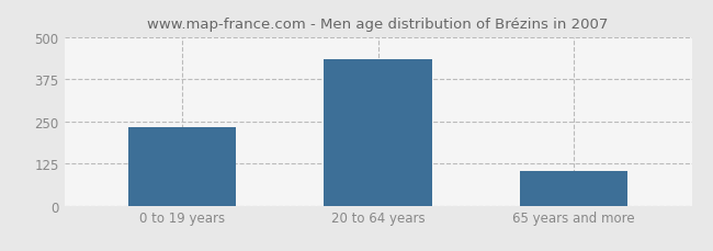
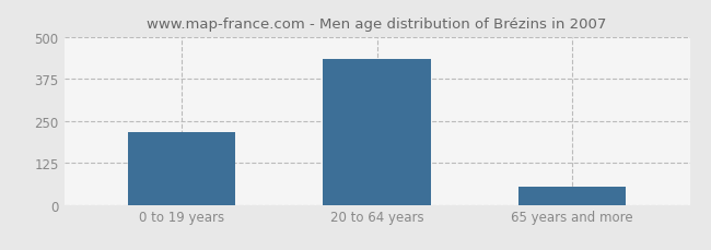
0 to 19 years: 232 -> 215
65 years and more: 104 -> 55
